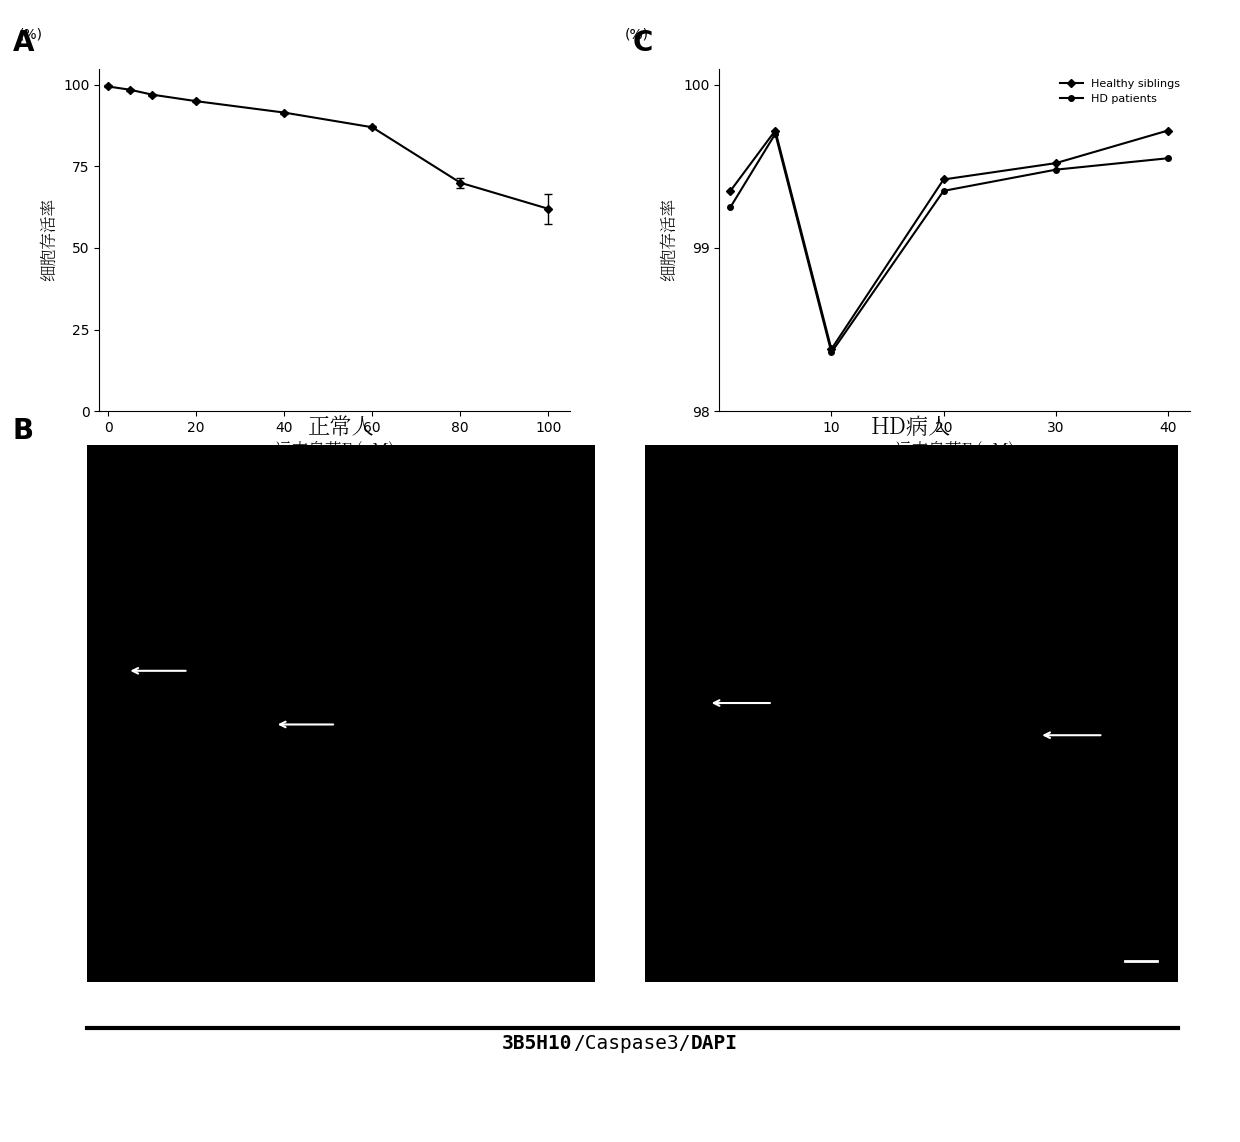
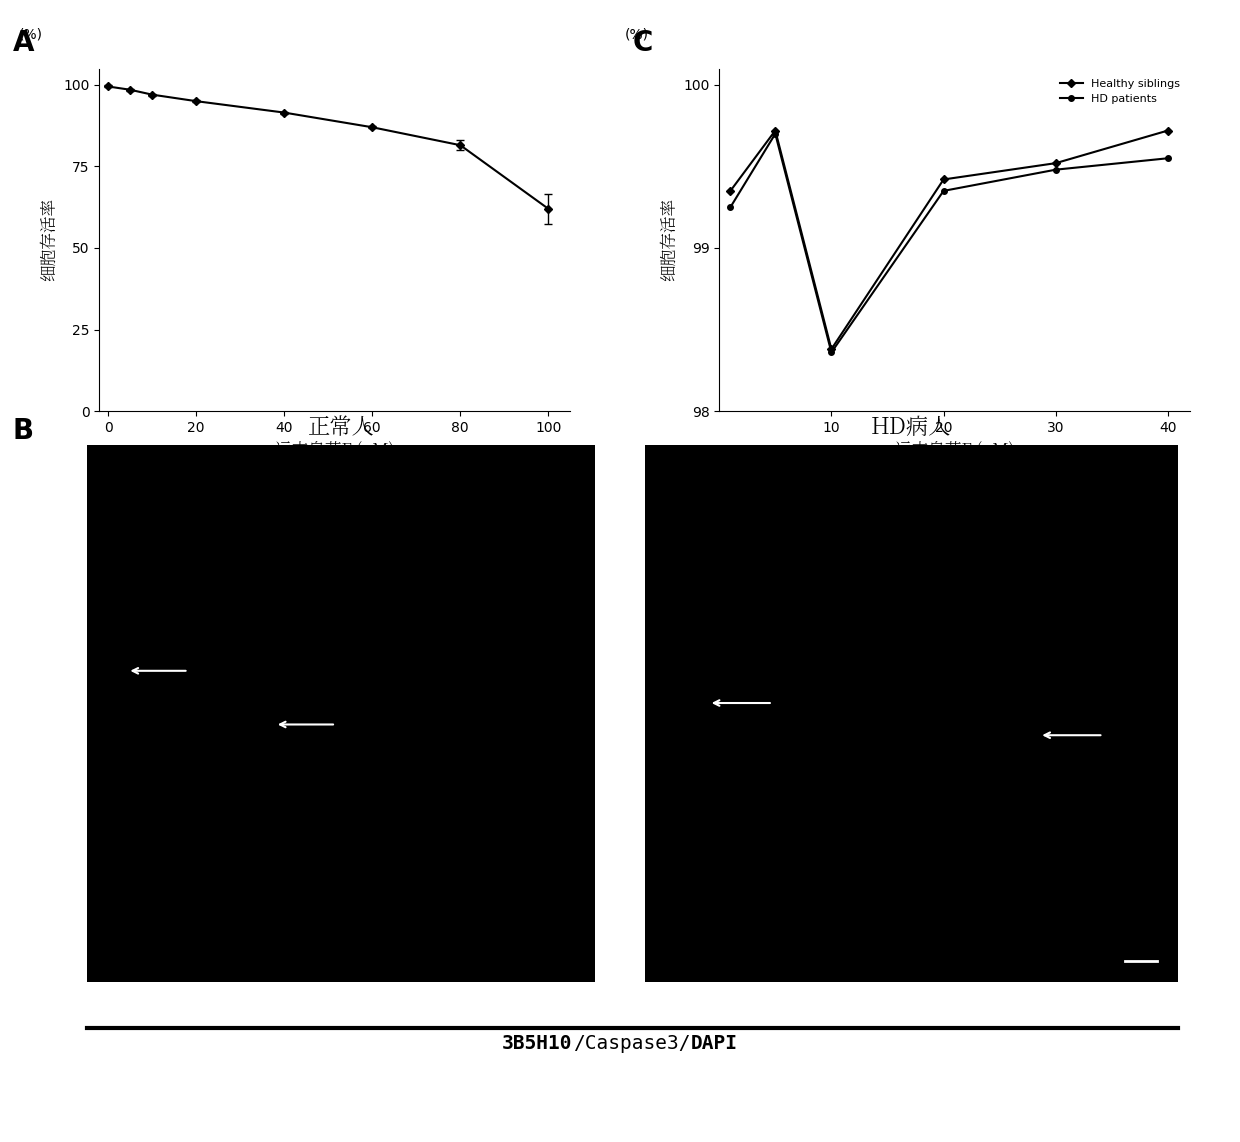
80: 70.0 -> 81.5
